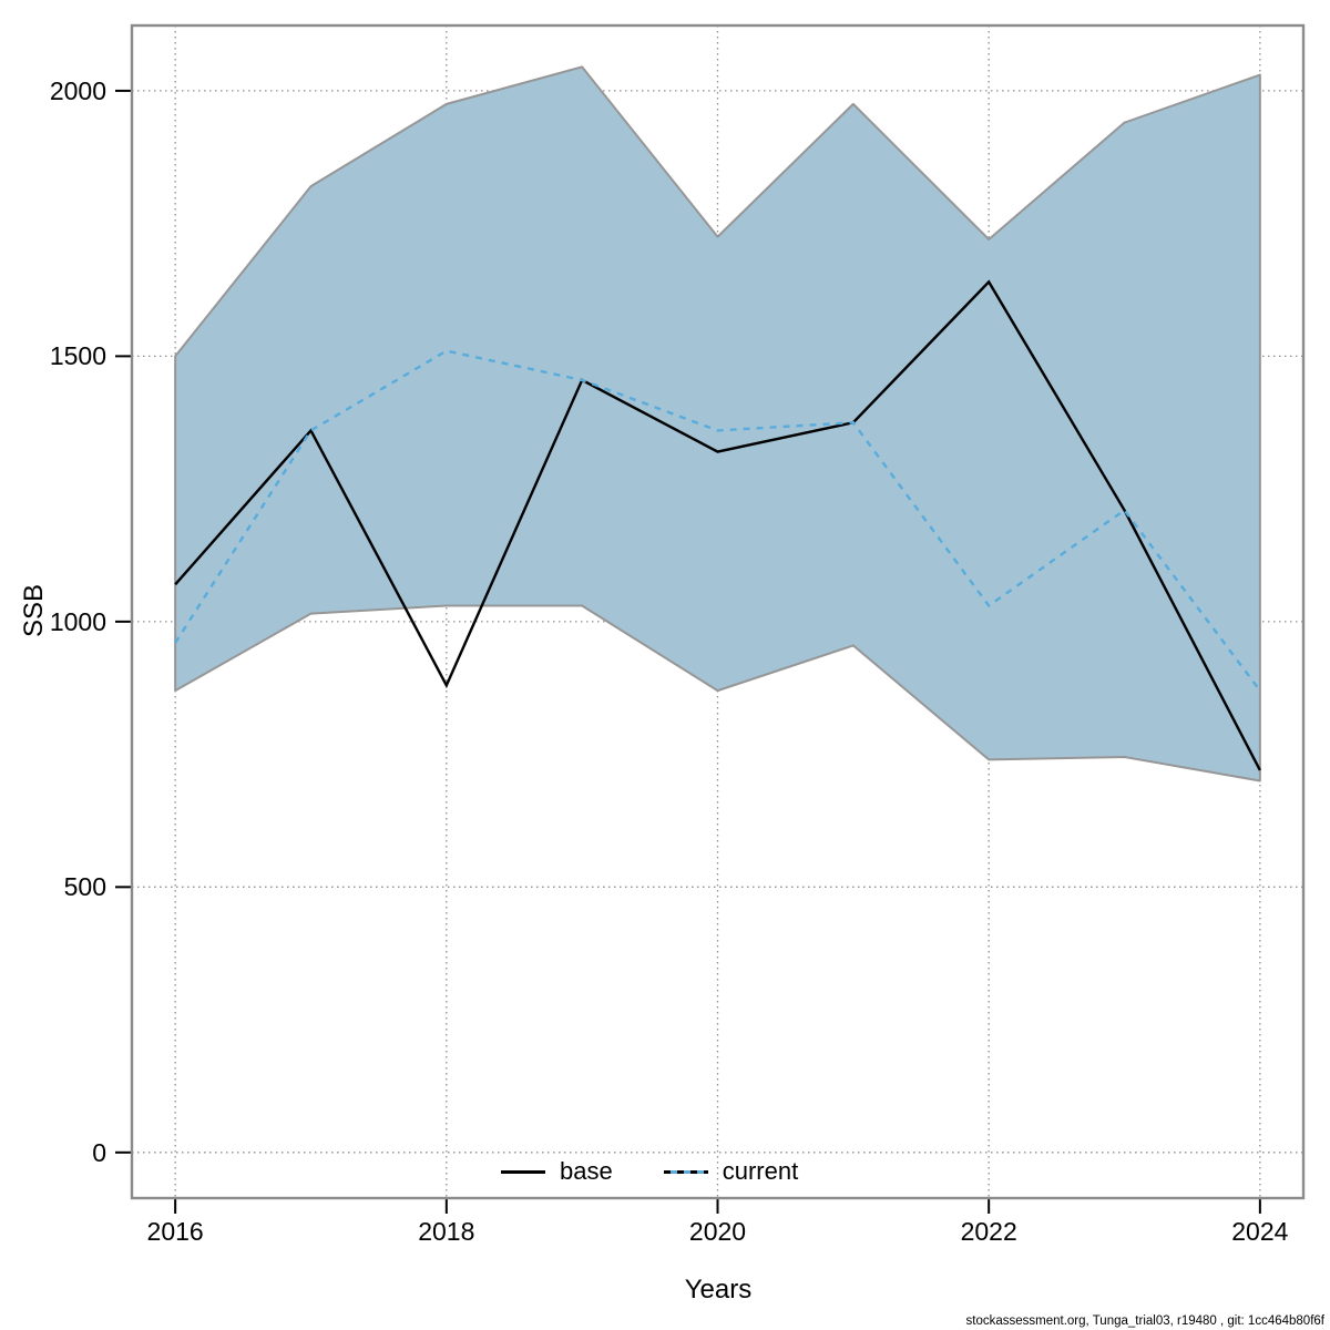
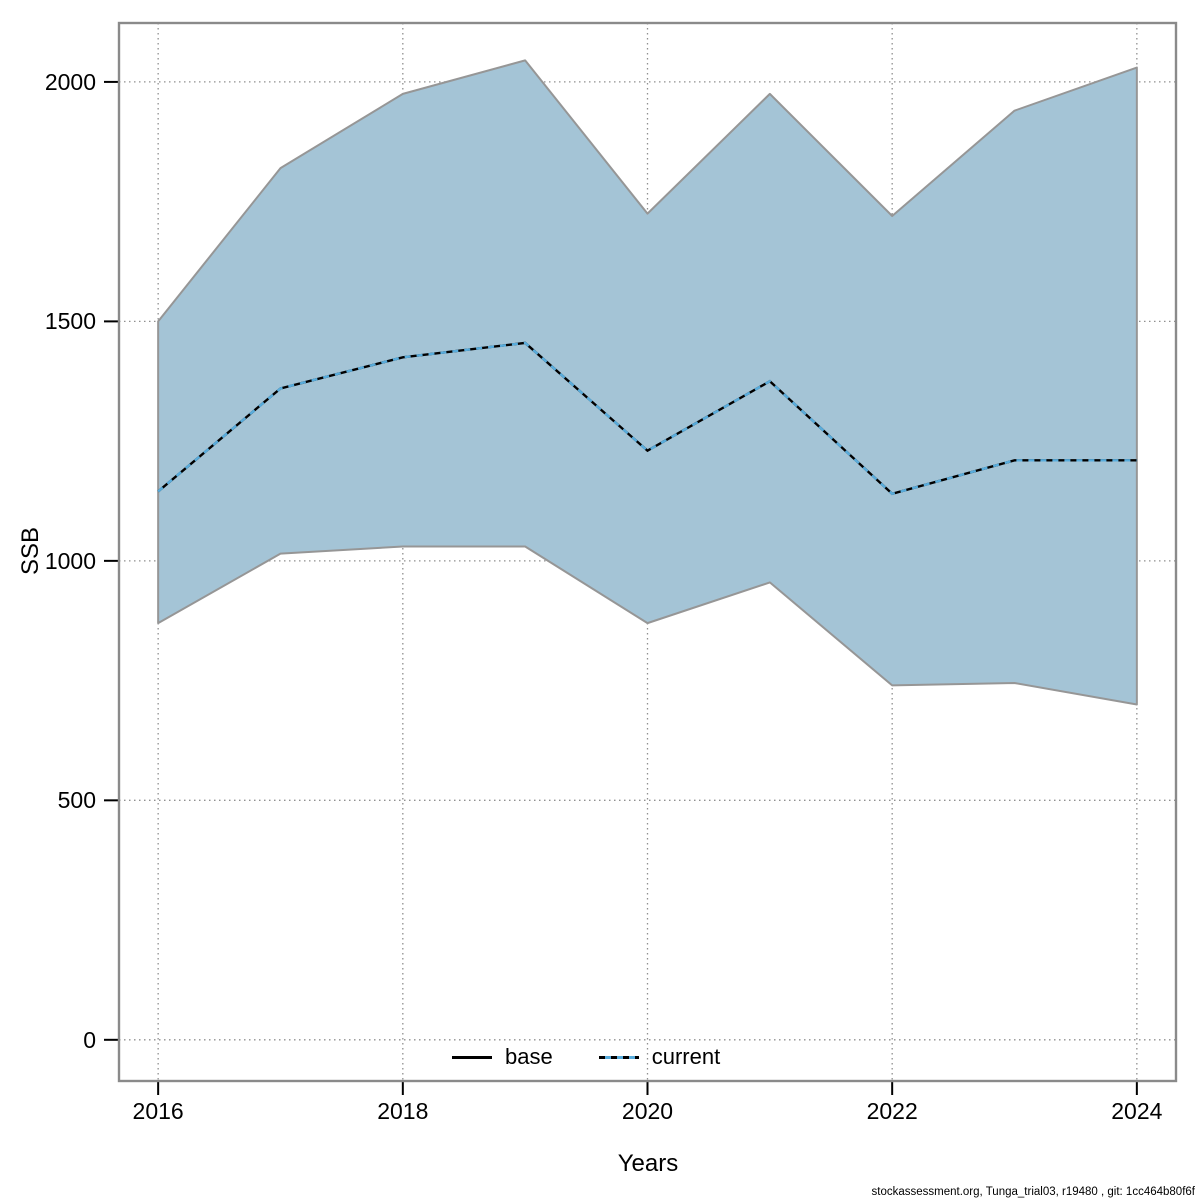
base/2016: 1070 -> 1140
current/2016: 960 -> 1140
base/2018: 880 -> 1420
current/2018: 1510 -> 1420
base/2020: 1320 -> 1230
current/2020: 1360 -> 1230
base/2022: 1640 -> 1140
current/2022: 1030 -> 1140
base/2024: 720 -> 1210
current/2024: 870 -> 1210
